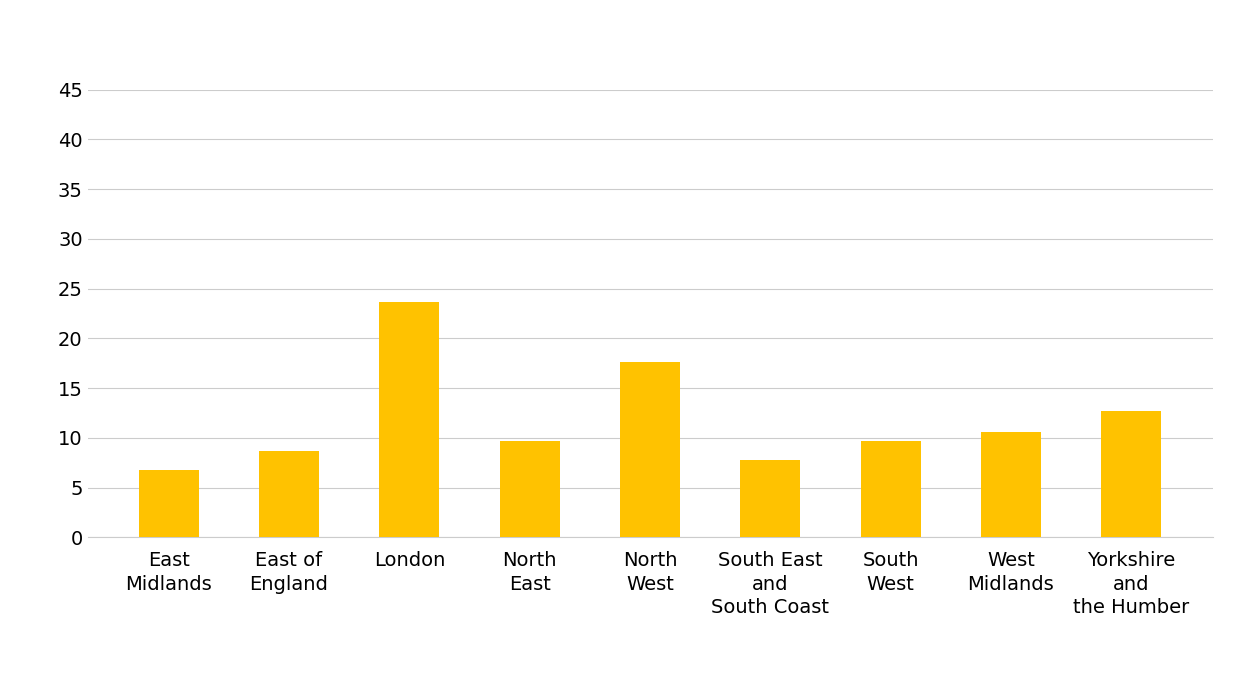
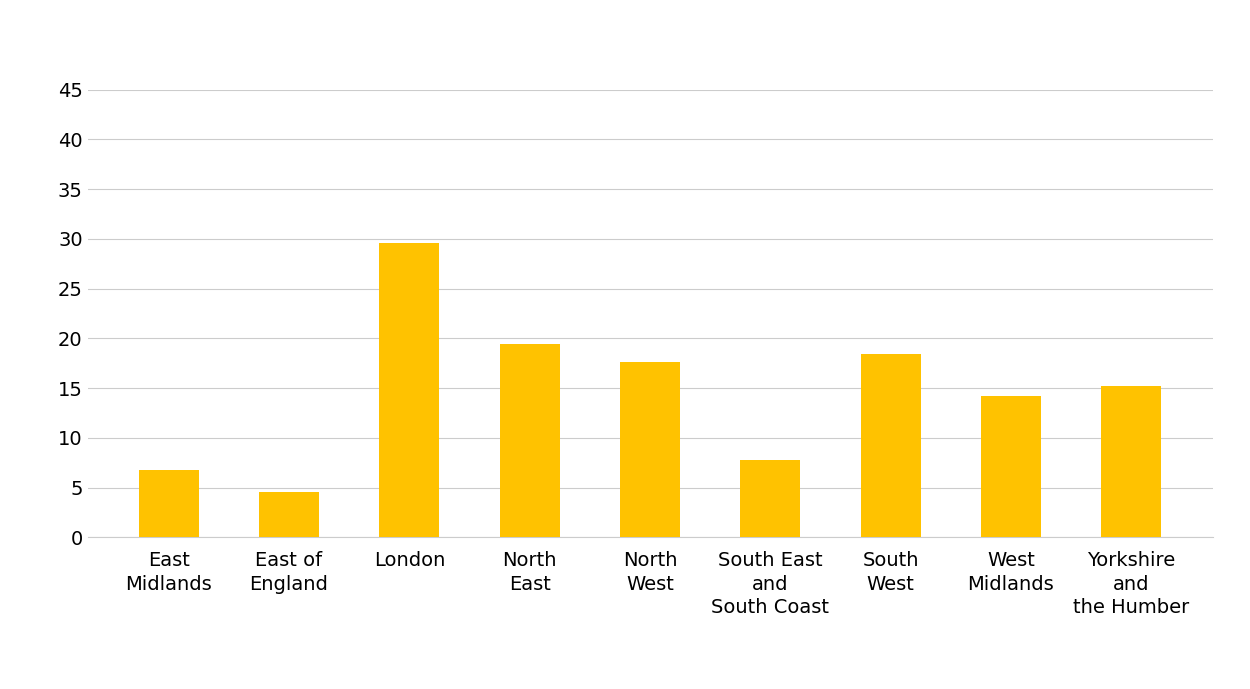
East of England: 8.7 -> 4.6
London: 23.7 -> 29.6
North East: 9.7 -> 19.4
South West: 9.7 -> 18.4
West Midlands: 10.6 -> 14.2
Yorkshire and the Humber: 12.7 -> 15.2
